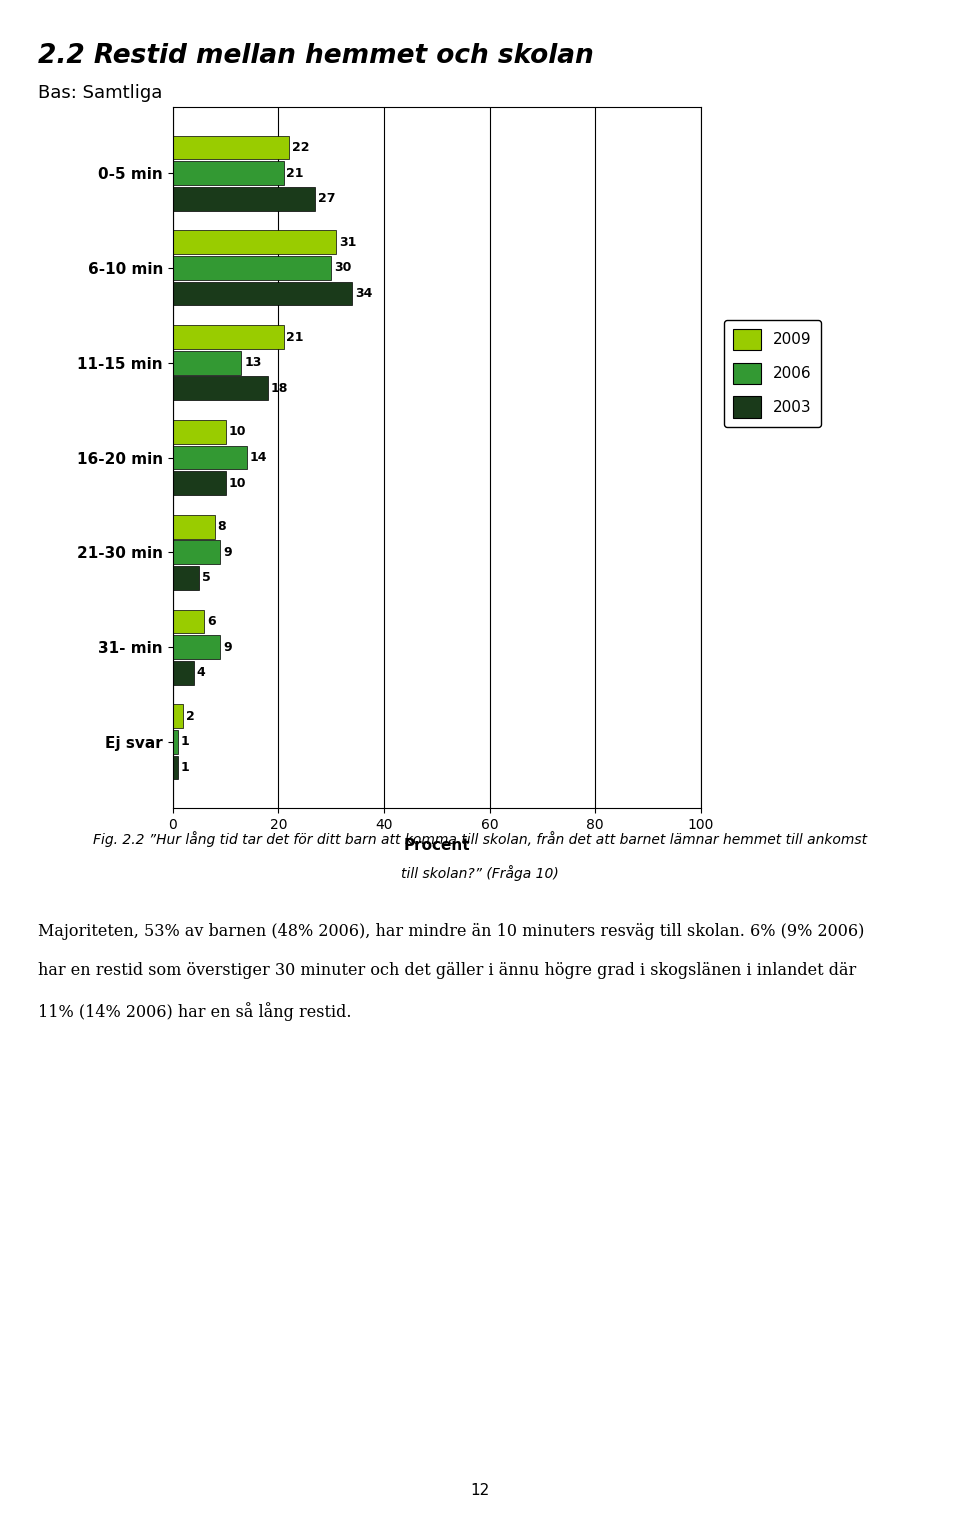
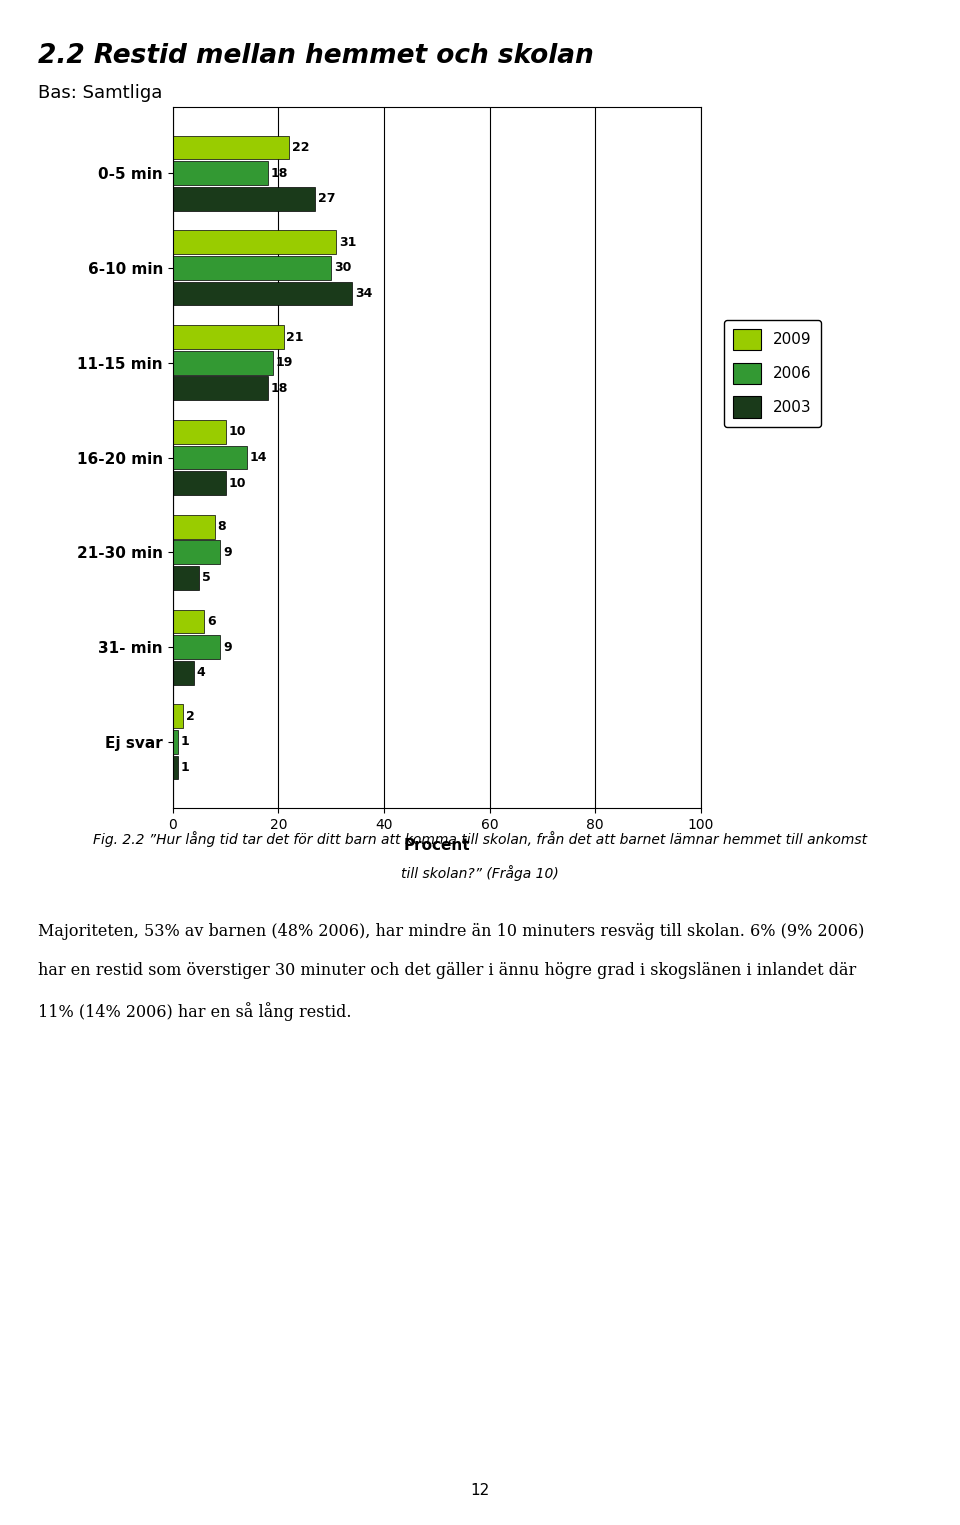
2006/0-5 min: 21 -> 18
2006/11-15 min: 13 -> 19
